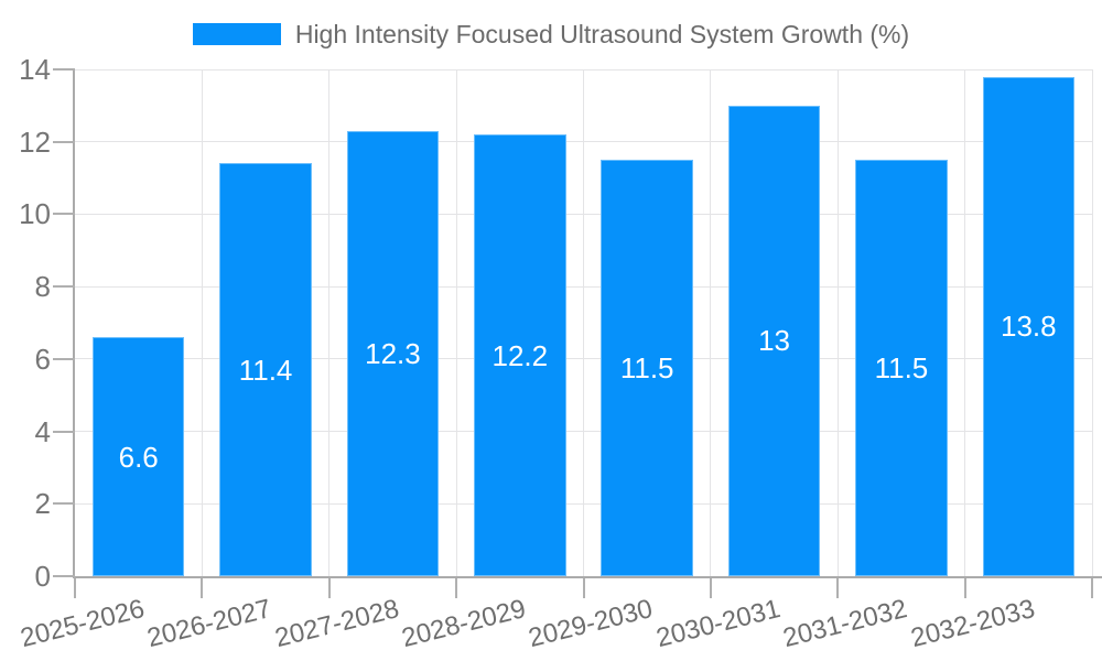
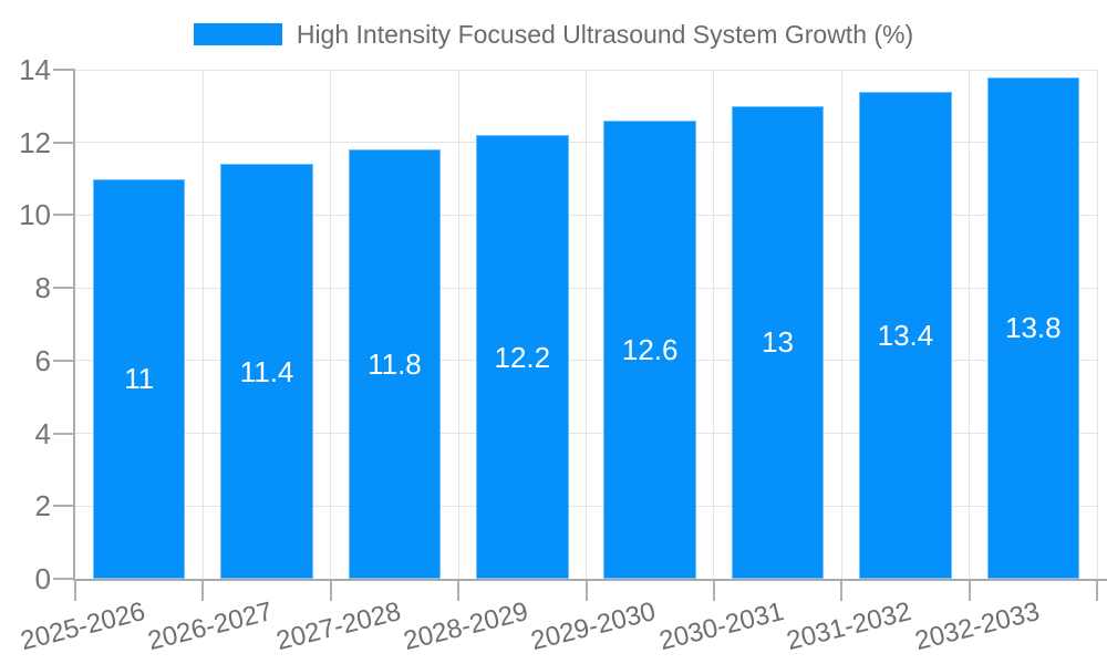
2025-2026: 6.6 -> 11
2027-2028: 12.3 -> 11.8
2029-2030: 11.5 -> 12.6
2031-2032: 11.5 -> 13.4
